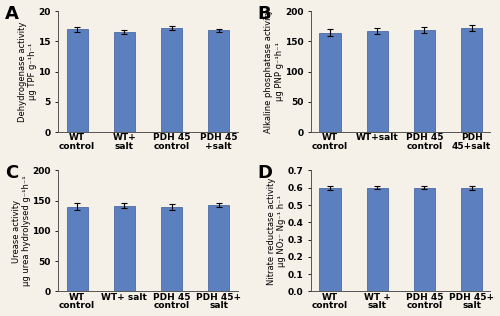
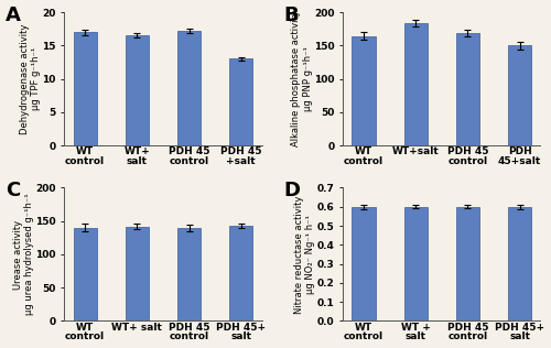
PDH 45 +salt: 16.8 -> 13.0
WT+salt: 167 -> 184
PDH 45+salt: 172 -> 150
